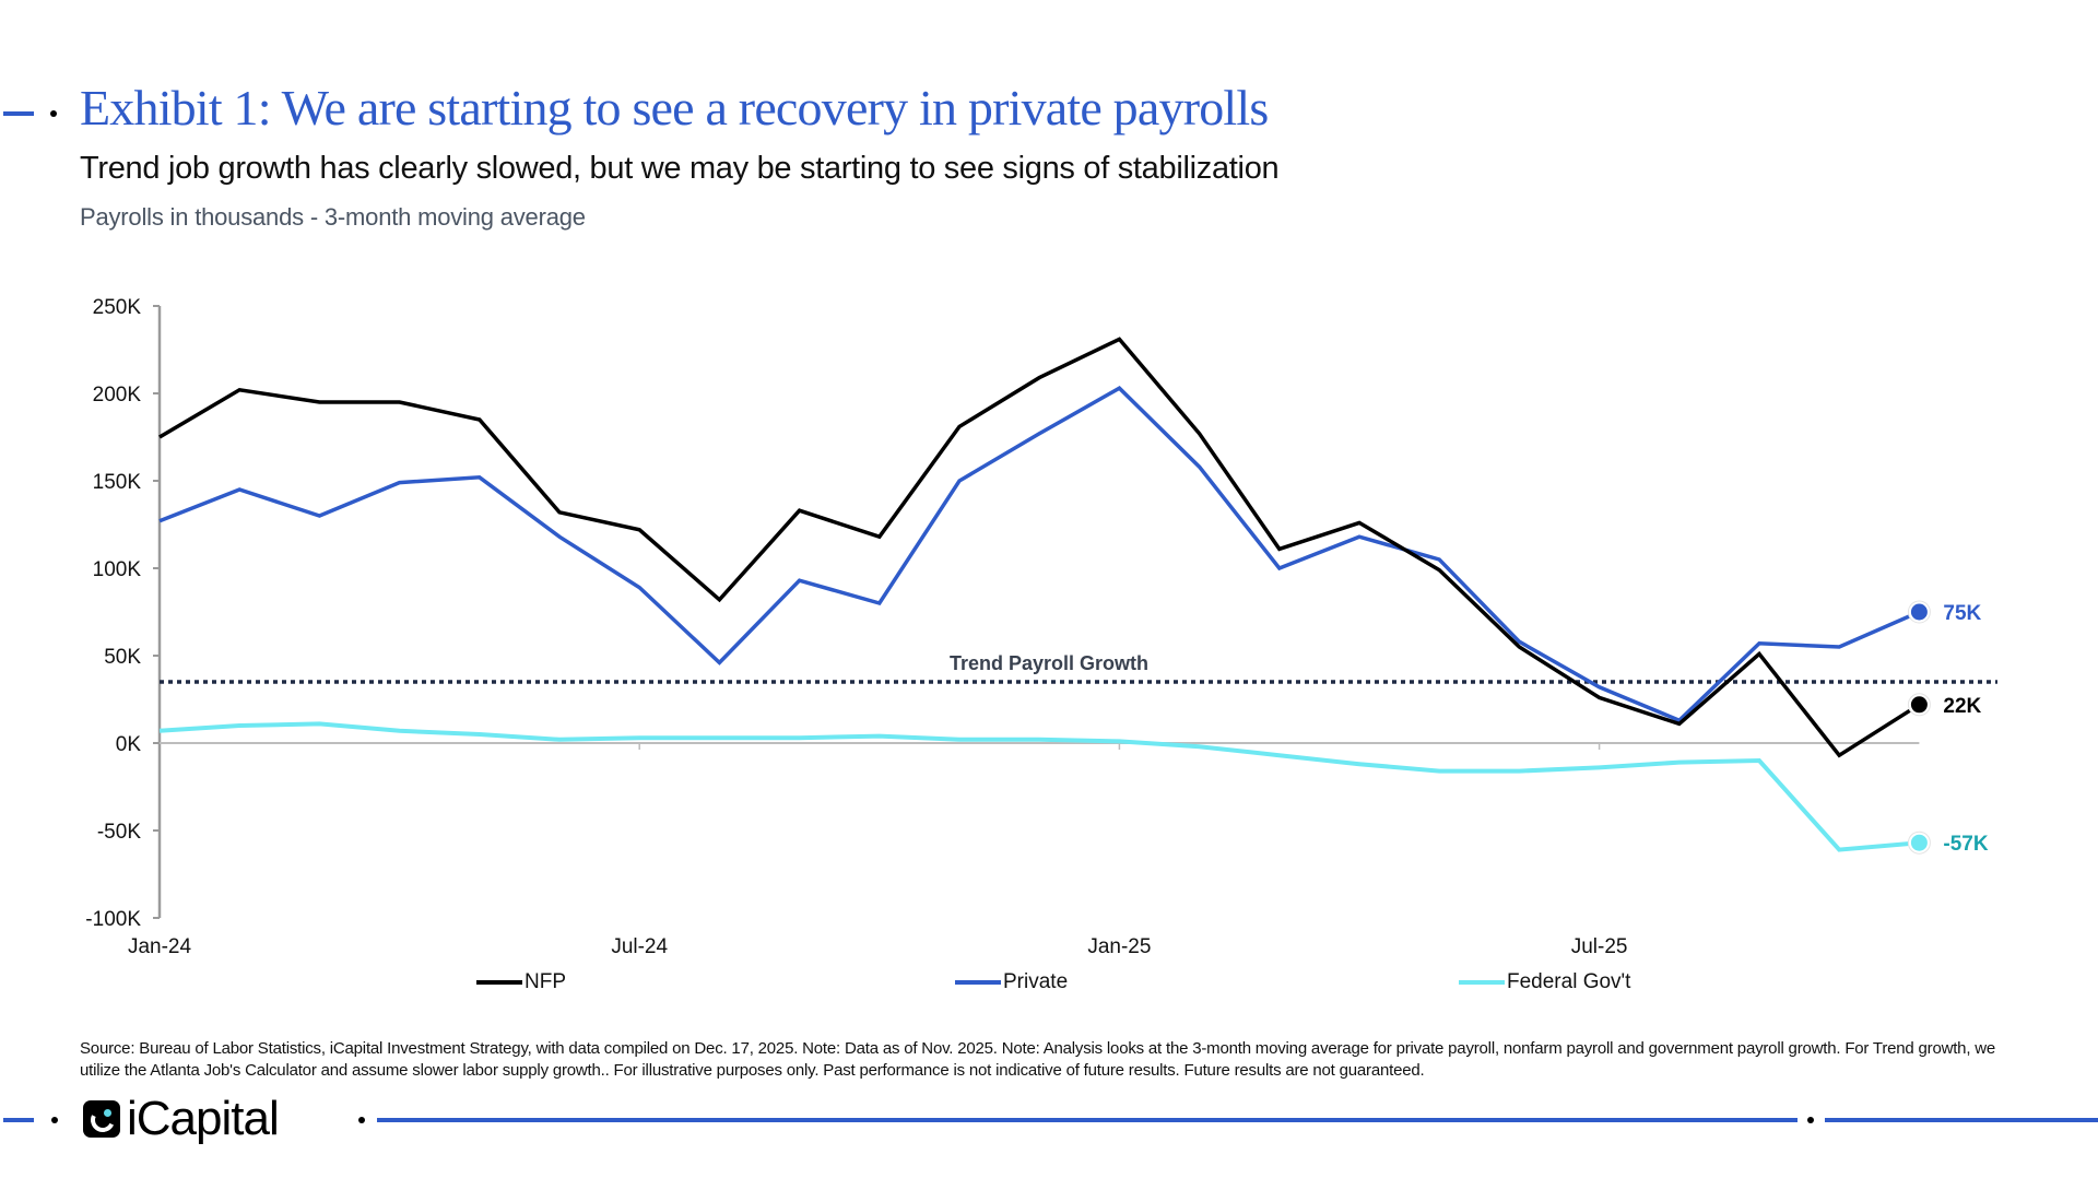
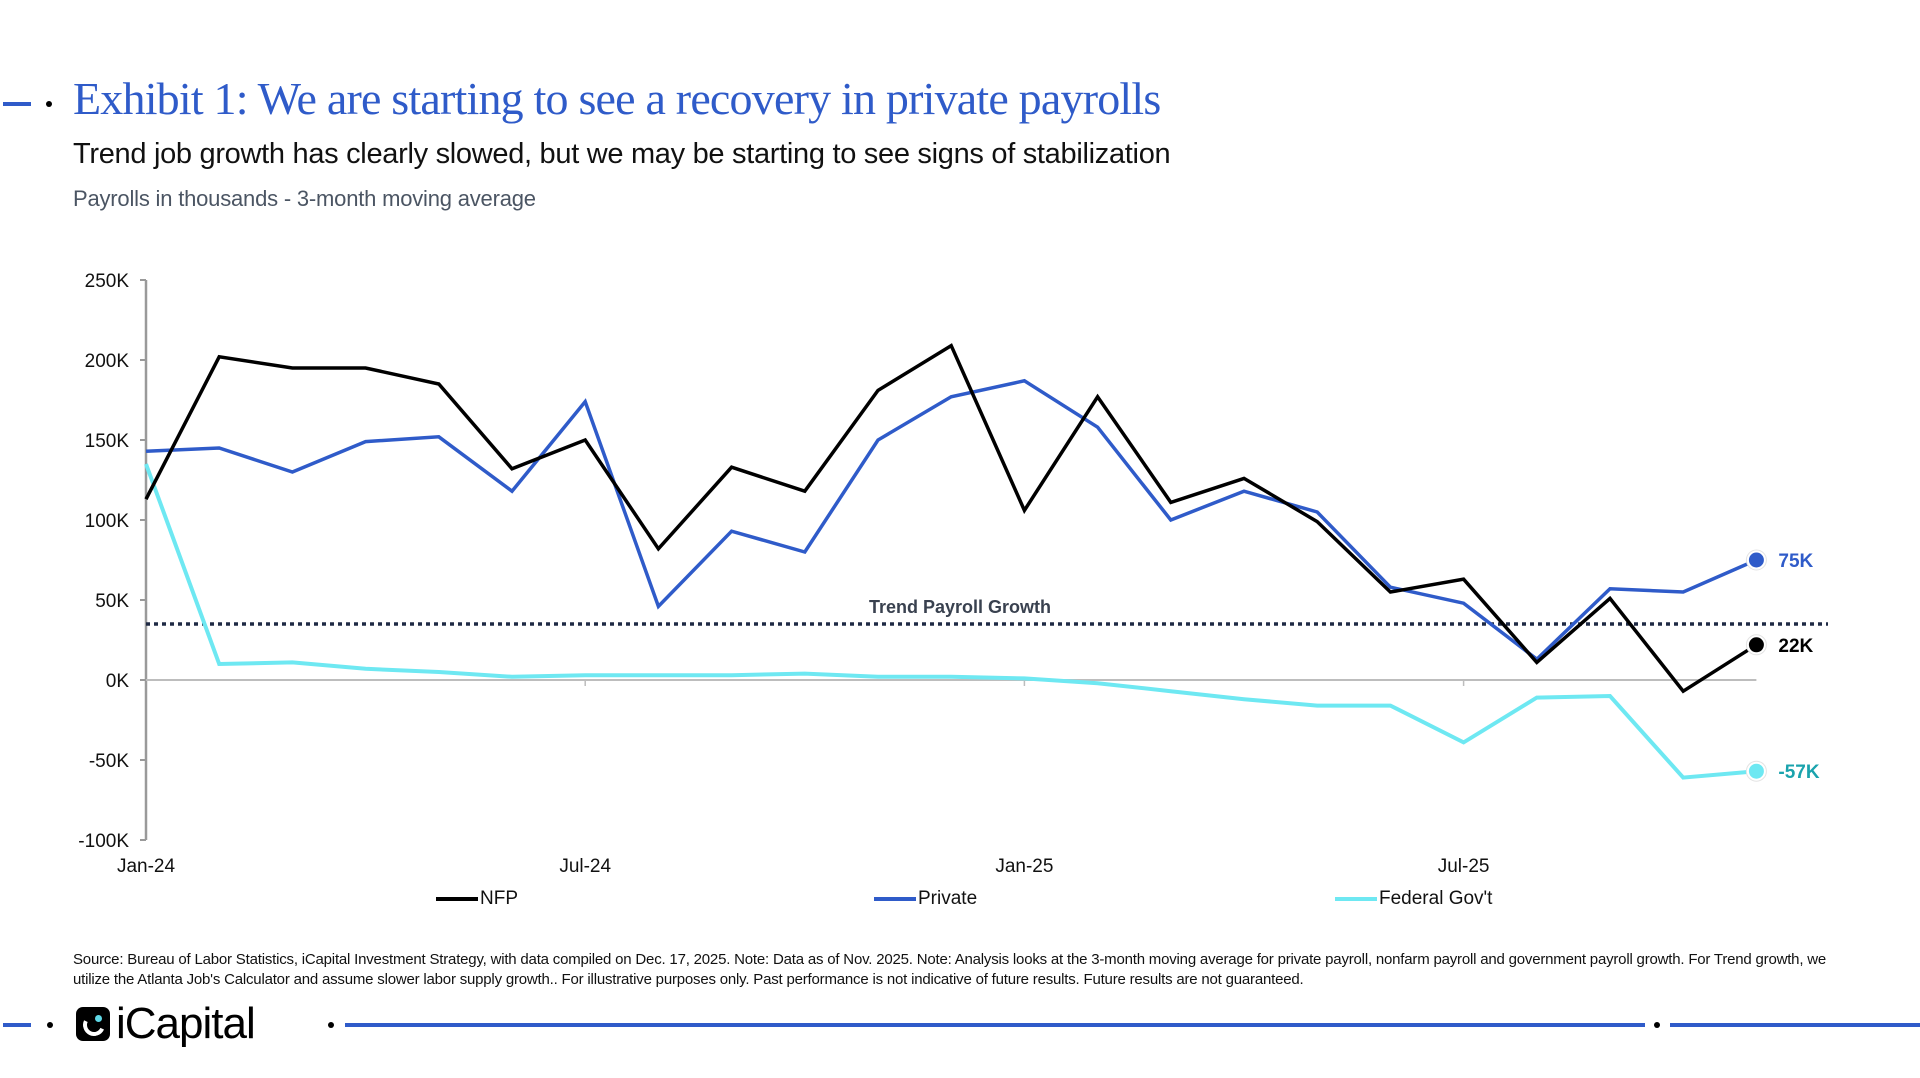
NFP/Jan-24: 175K -> 113K
Private/Jan-24: 127K -> 143K
Federal Gov't/Jan-24: 7K -> 135K
NFP/Jul-24: 122K -> 150K
Private/Jul-24: 89K -> 174K
NFP/Jan-25: 231K -> 106K
Private/Jan-25: 203K -> 187K
NFP/Jul-25: 26K -> 63K
Private/Jul-25: 32K -> 48K
Federal Gov't/Jul-25: -14K -> -39K
